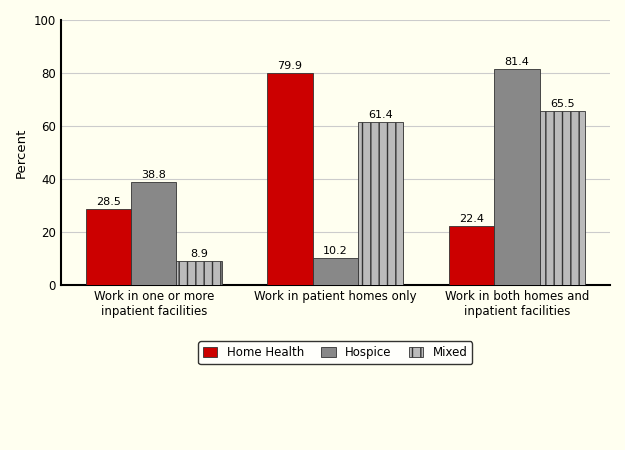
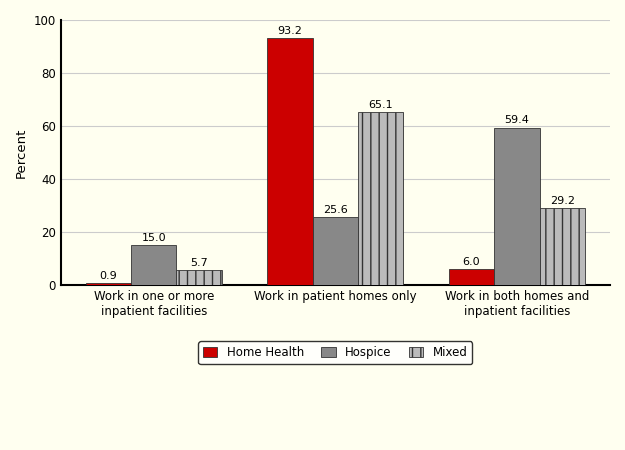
Home Health/Work in one or more inpatient facilities: 28.5 -> 0.9
Hospice/Work in one or more inpatient facilities: 38.8 -> 15.0
Mixed/Work in one or more inpatient facilities: 8.9 -> 5.7
Home Health/Work in patient homes only: 79.9 -> 93.2
Hospice/Work in patient homes only: 10.2 -> 25.6
Mixed/Work in patient homes only: 61.4 -> 65.1
Home Health/Work in both homes and inpatient facilities: 22.4 -> 6.0
Hospice/Work in both homes and inpatient facilities: 81.4 -> 59.4
Mixed/Work in both homes and inpatient facilities: 65.5 -> 29.2
